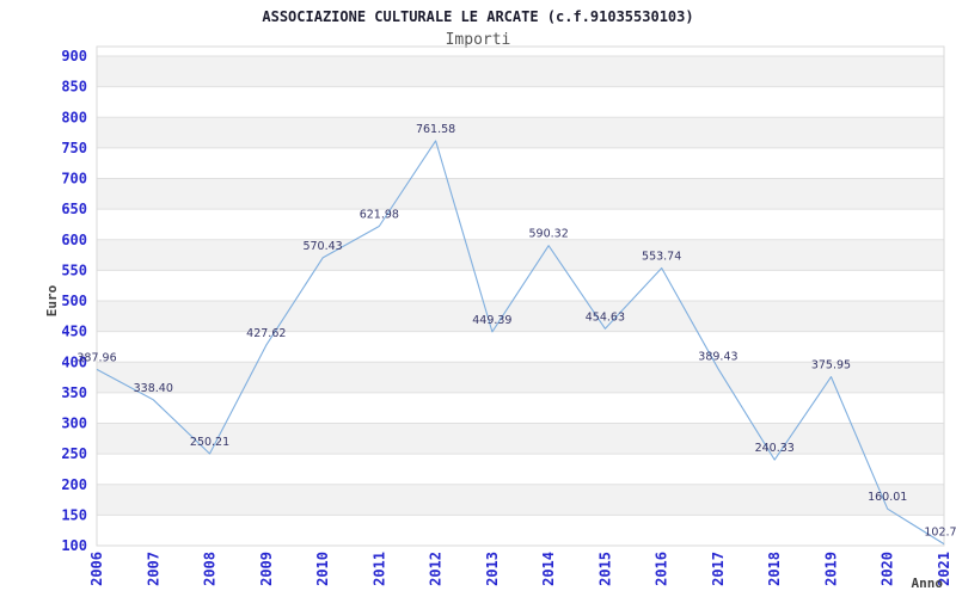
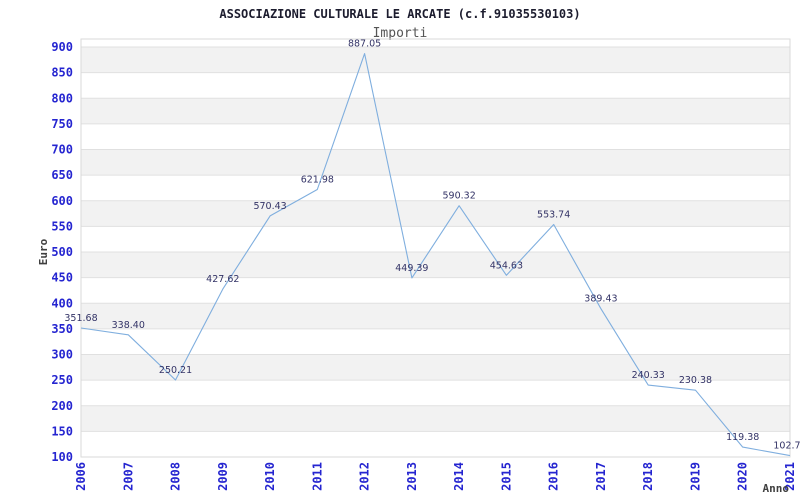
2006: 387.96 -> 351.68
2012: 761.58 -> 887.05
2019: 375.95 -> 230.38
2020: 160.01 -> 119.38
